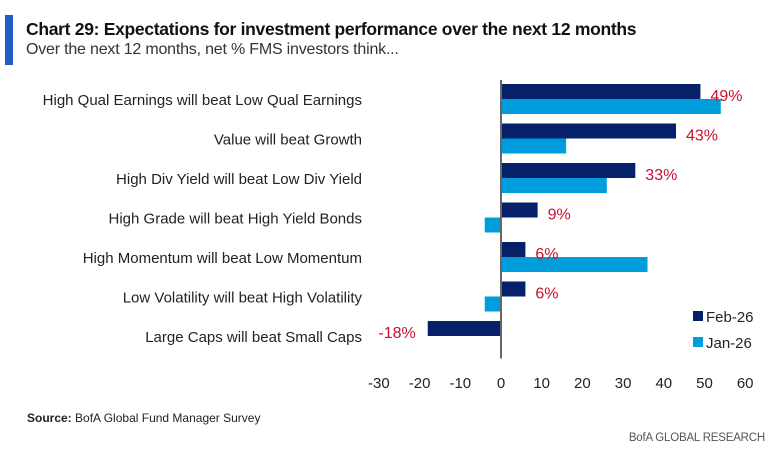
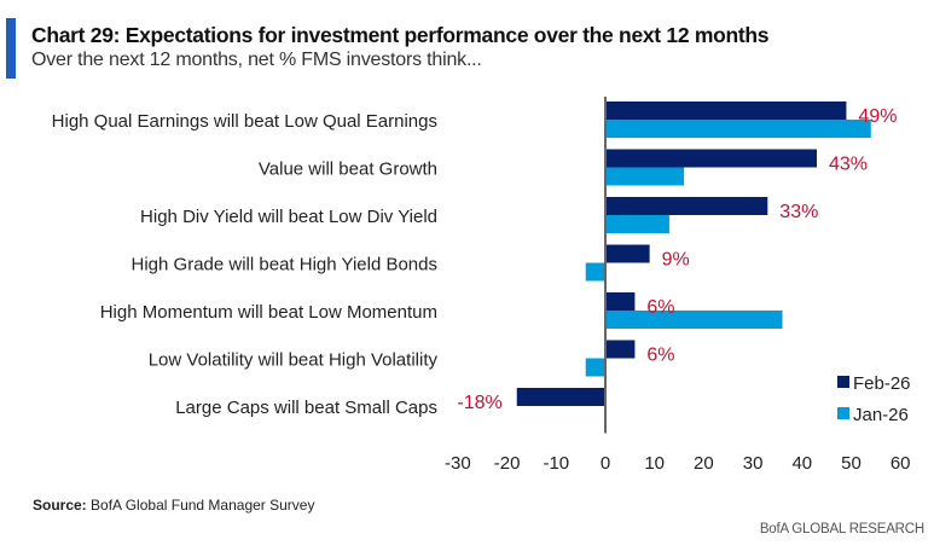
Jan-26/High Div Yield will beat Low Div Yield: 26 -> 13
